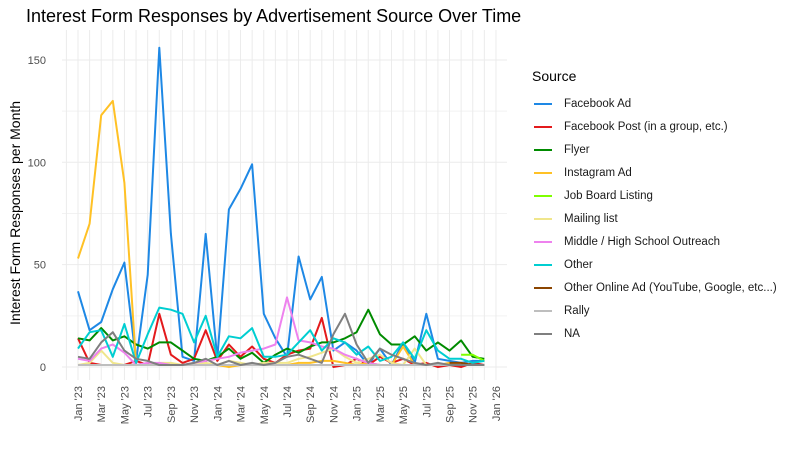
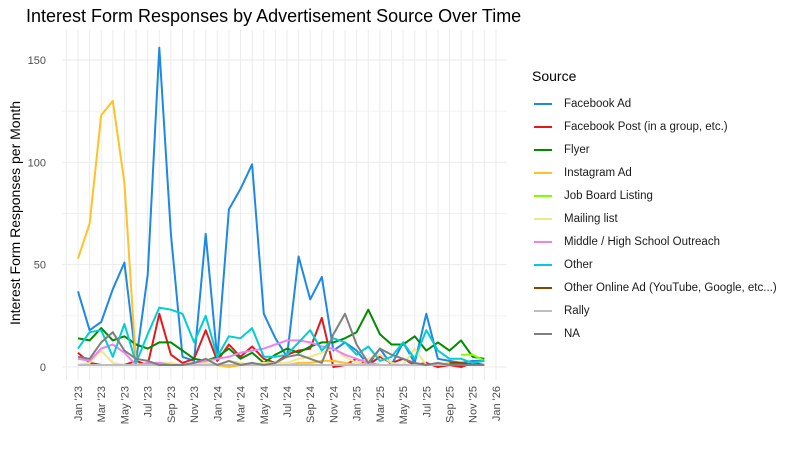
Facebook Post (in a group, etc.)/Jan '23: 14 -> 7
Middle / High School Outreach/Jul '24: 34 -> 13
Instagram Ad/May '25: 10 -> 1
